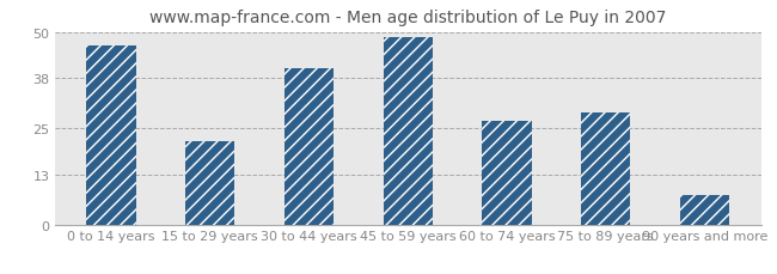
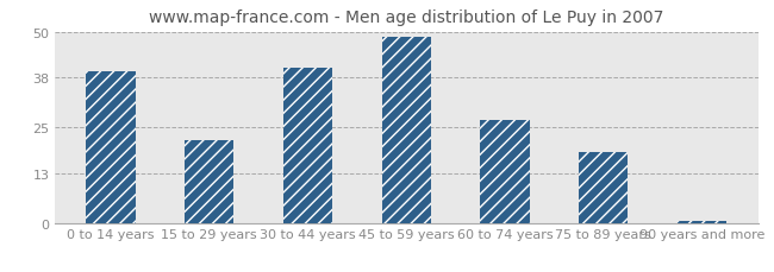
0 to 14 years: 46.5 -> 39.5
75 to 89 years: 29.0 -> 18.5
90 years and more: 7.5 -> 0.5
